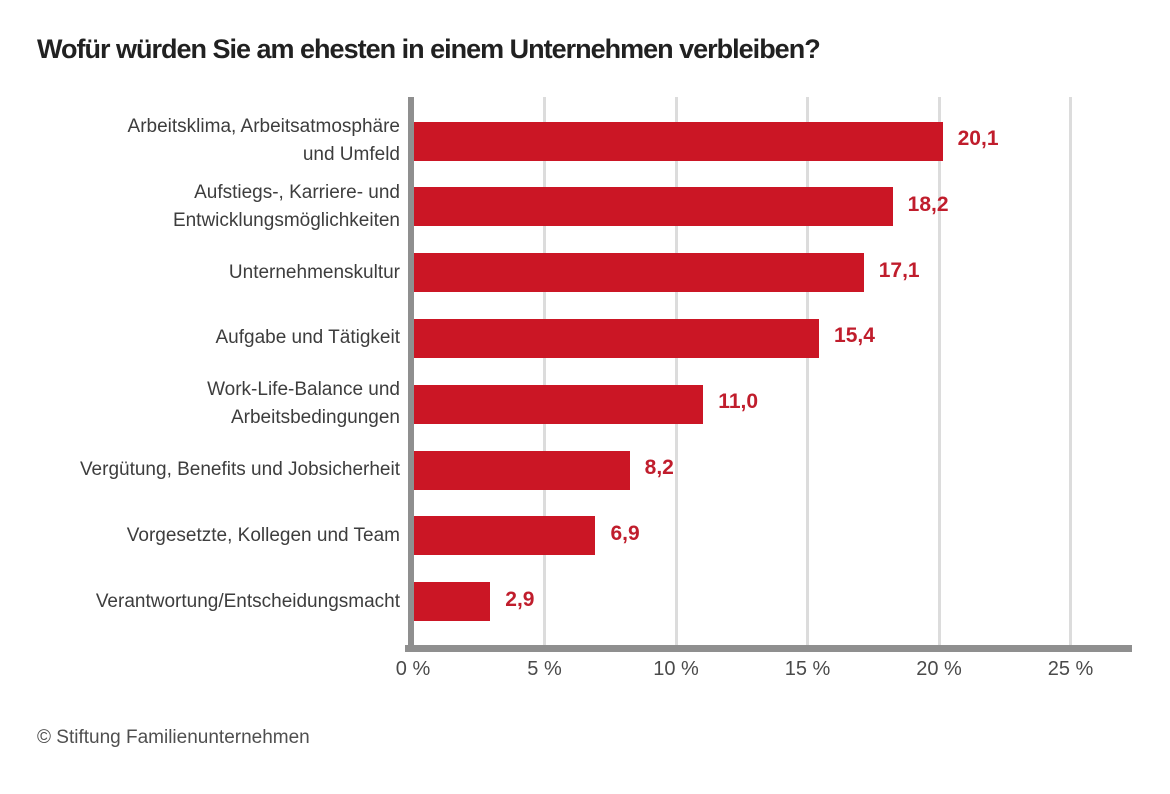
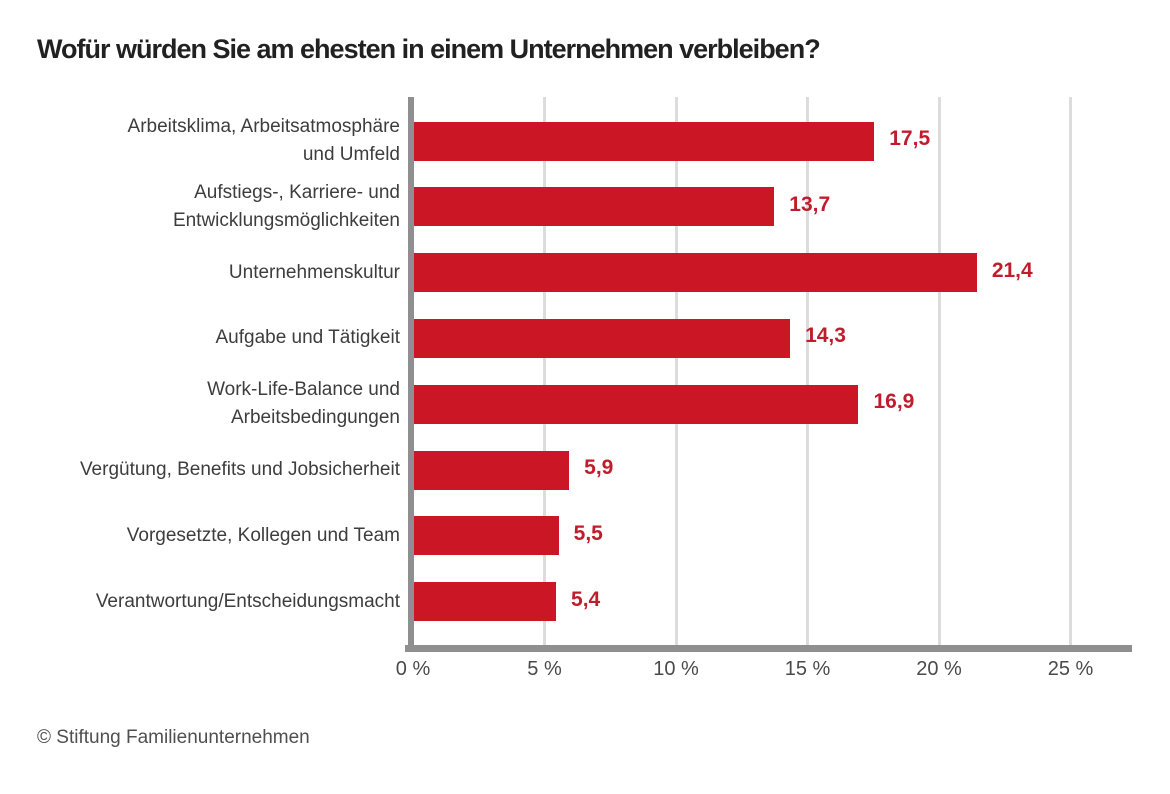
Arbeitsklima, Arbeitsatmosphäre und Umfeld: 20,1 -> 17,5
Aufstiegs-, Karriere- und Entwicklungsmöglichkeiten: 18,2 -> 13,7
Unternehmenskultur: 17,1 -> 21,4
Aufgabe und Tätigkeit: 15,4 -> 14,3
Work-Life-Balance und Arbeitsbedingungen: 11,0 -> 16,9
Vergütung, Benefits und Jobsicherheit: 8,2 -> 5,9
Vorgesetzte, Kollegen und Team: 6,9 -> 5,5
Verantwortung/Entscheidungsmacht: 2,9 -> 5,4
